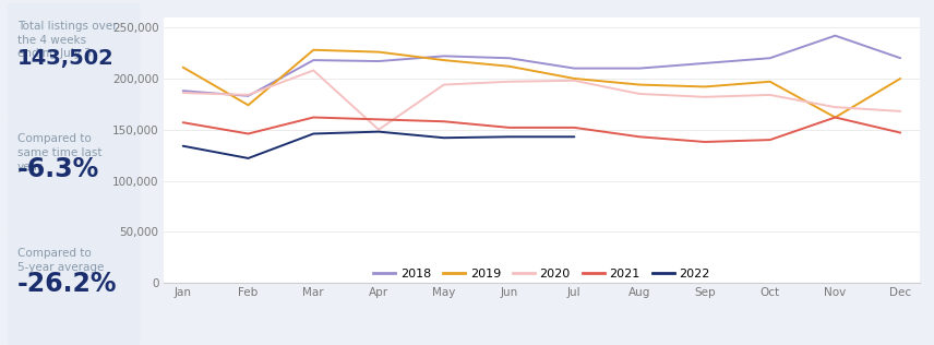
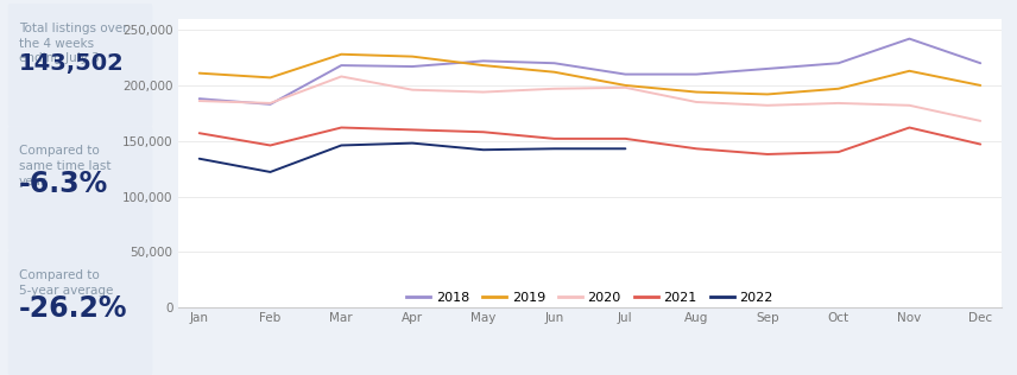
2019/Feb: 174,000 -> 207,000
2020/Apr: 150,000 -> 196,000
2019/Nov: 162,000 -> 213,000
2020/Nov: 172,000 -> 182,000
